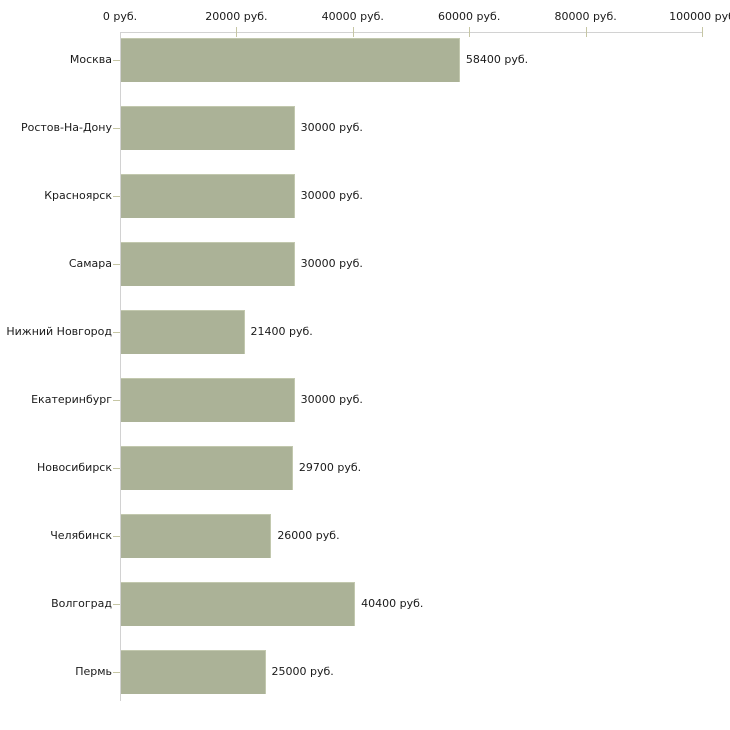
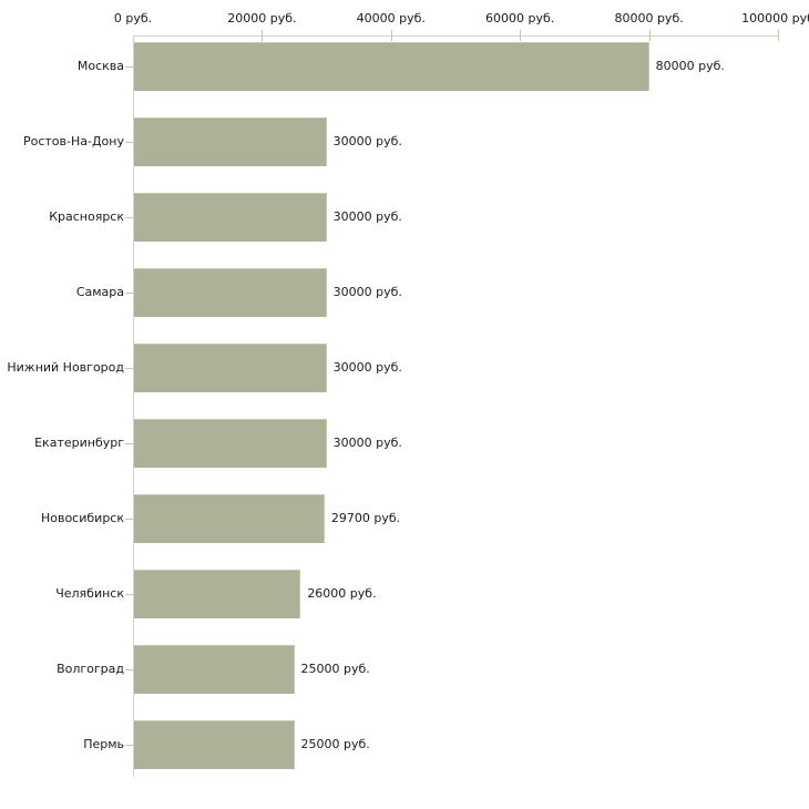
Москва: 58400 -> 80000
Нижний Новгород: 21400 -> 30000
Волгоград: 40400 -> 25000
